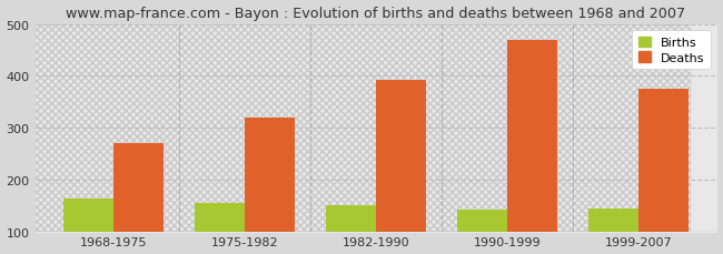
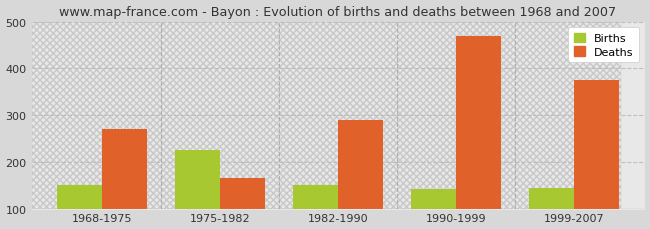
Births/1968-1975: 163 -> 150
Births/1975-1982: 155 -> 225
Deaths/1975-1982: 320 -> 165
Deaths/1982-1990: 392 -> 290
